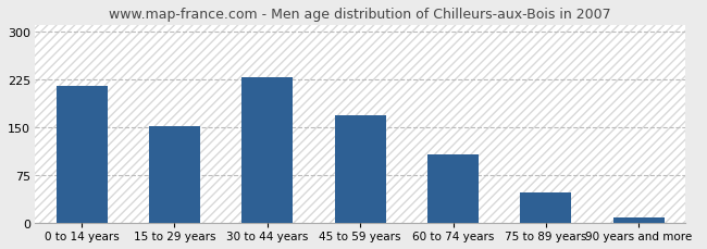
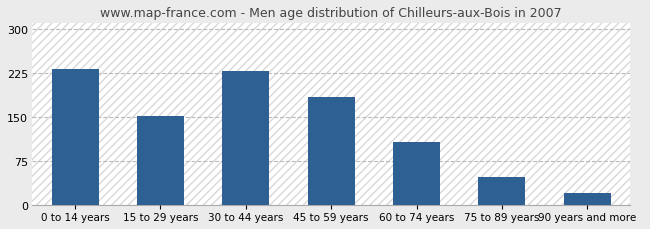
0 to 14 years: 215 -> 232
45 to 59 years: 168 -> 184
90 years and more: 8 -> 20
